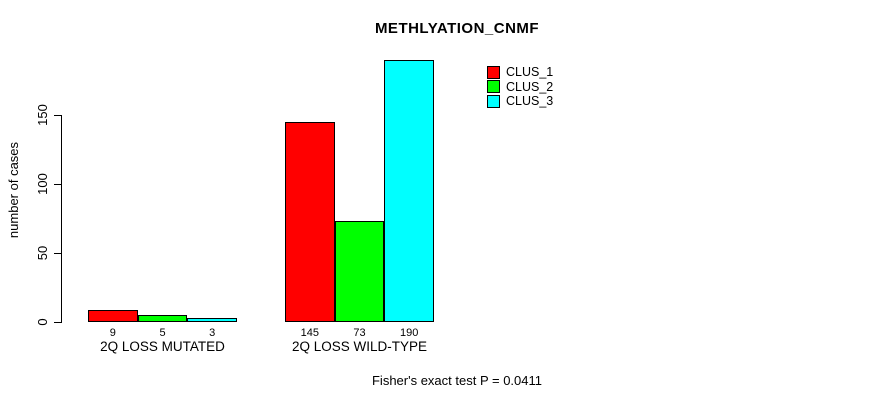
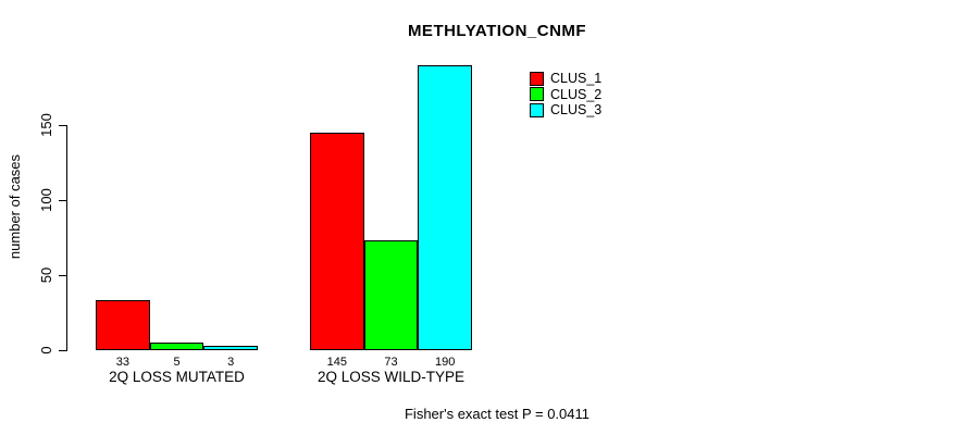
CLUS_1/2Q LOSS MUTATED: 9 -> 33
